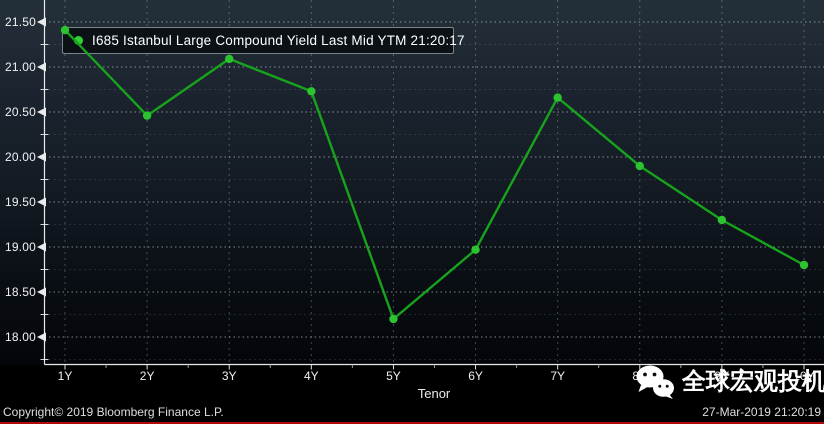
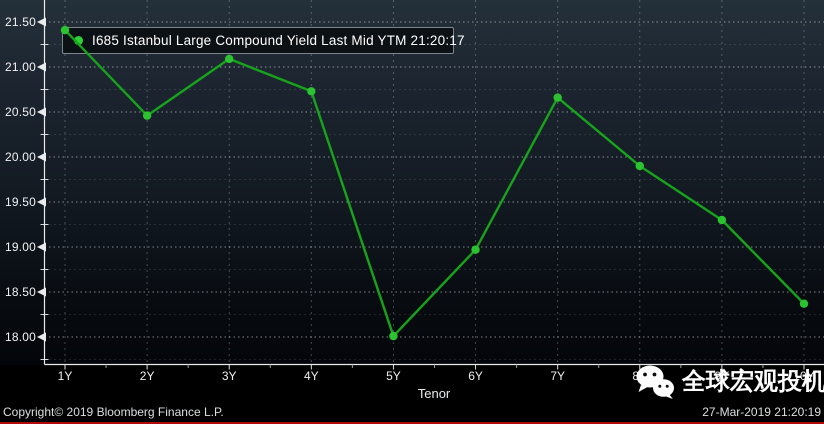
5Y: 18.2 -> 18.0
10Y: 18.8 -> 18.4
